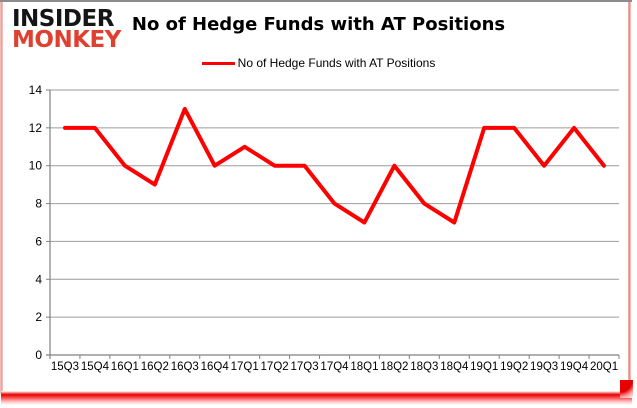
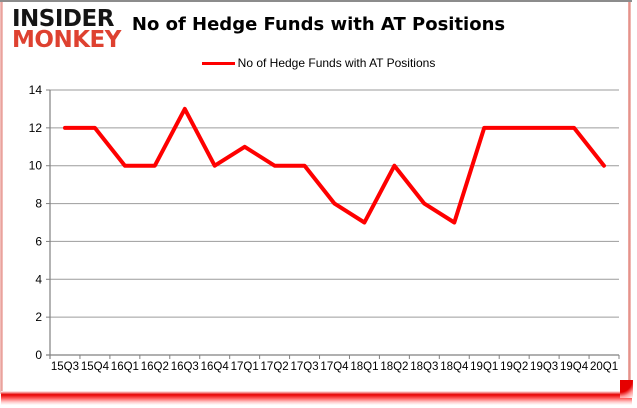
16Q2: 9 -> 10
19Q3: 10 -> 12
